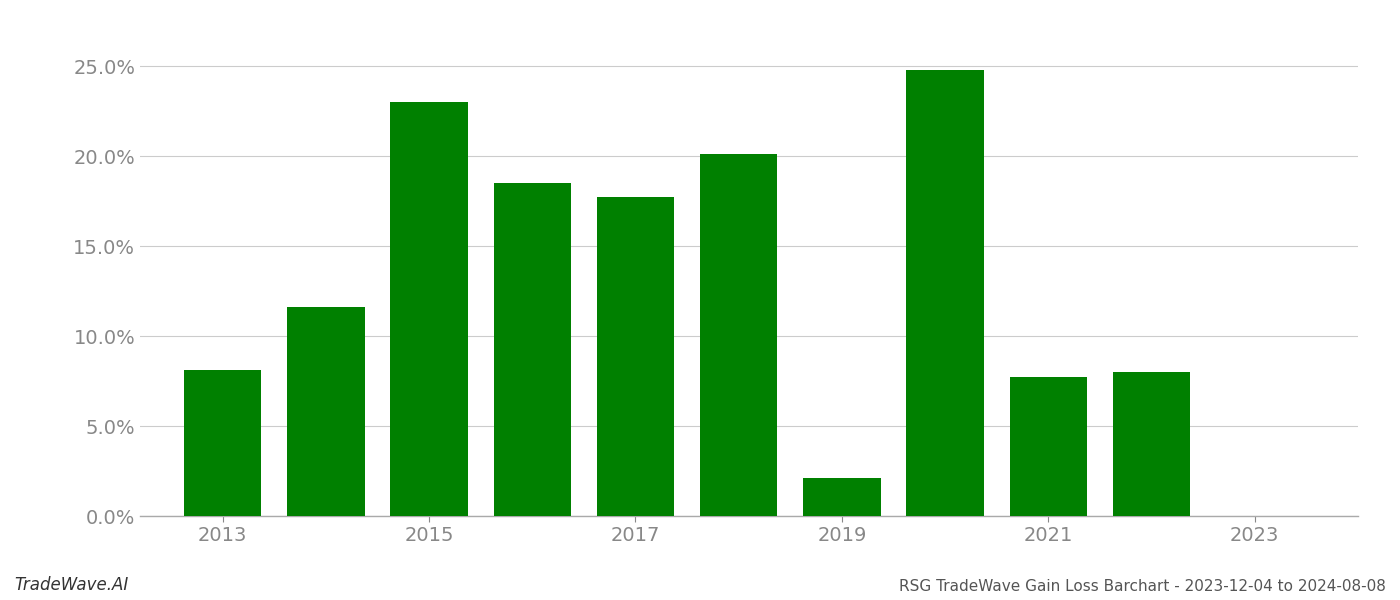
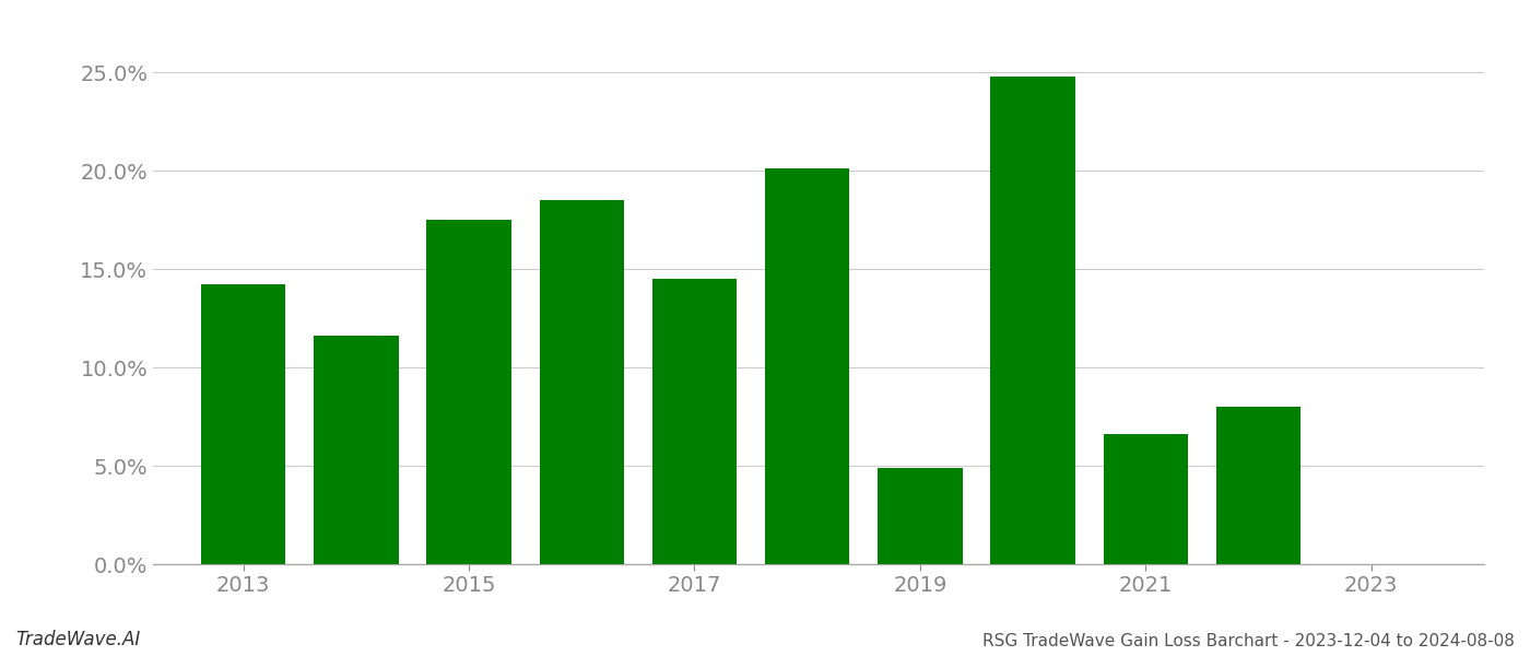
2013: 8.1% -> 14.2%
2015: 23.0% -> 17.5%
2017: 17.7% -> 14.5%
2019: 2.1% -> 4.9%
2021: 7.7% -> 6.6%
